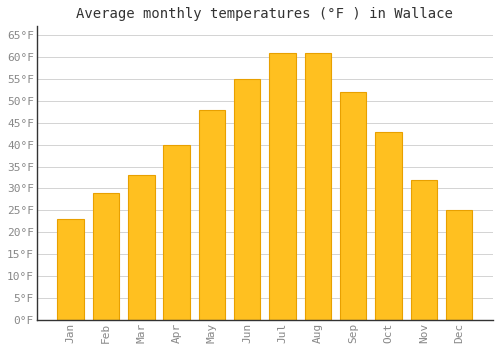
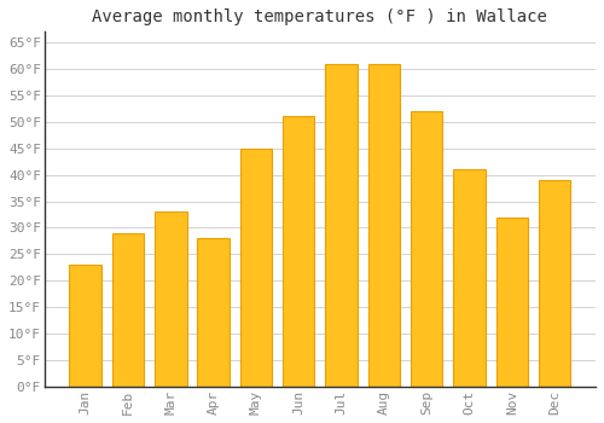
Apr: 40°F -> 28°F
May: 48°F -> 45°F
Jun: 55°F -> 51°F
Oct: 43°F -> 41°F
Dec: 25°F -> 39°F
